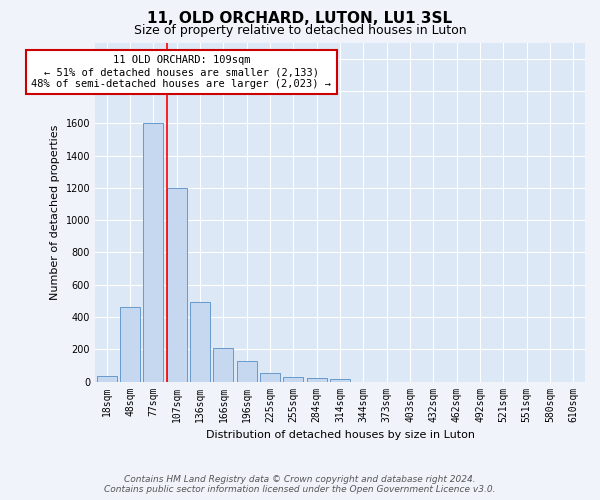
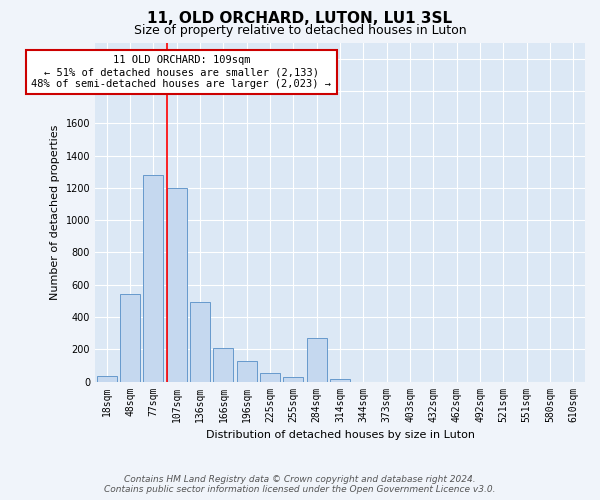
48sqm: 460 -> 540
77sqm: 1600 -> 1280
284sqm: 20 -> 270
